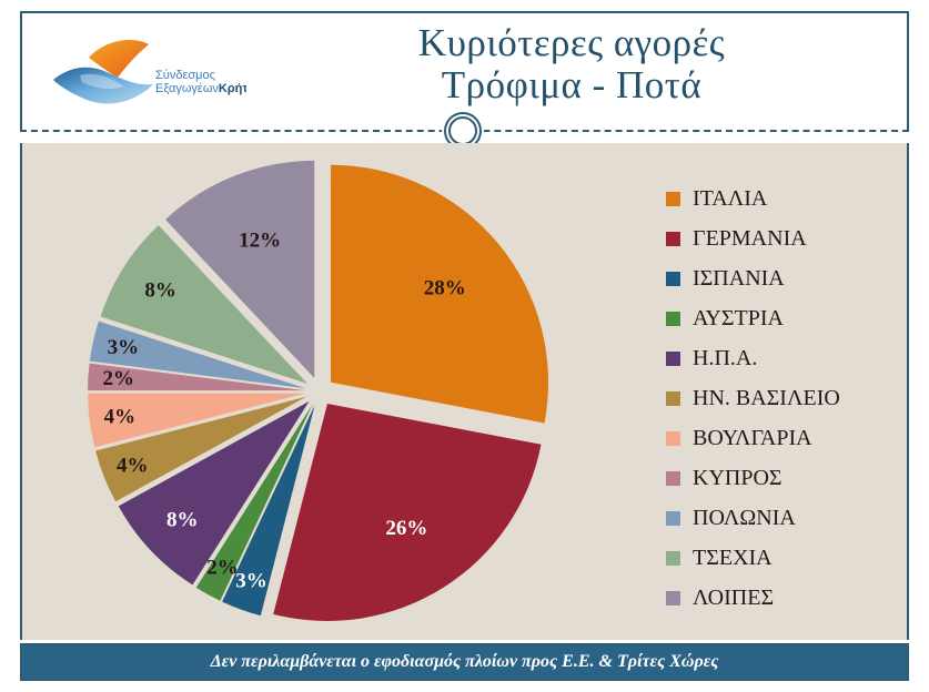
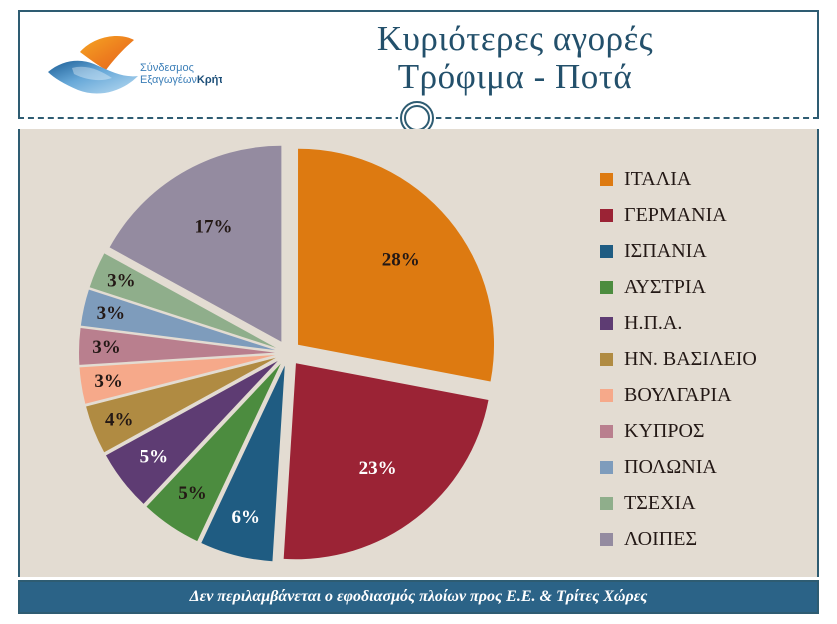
ΓΕΡΜΑΝΙΑ: 26% -> 23%
ΙΣΠΑΝΙΑ: 3% -> 6%
ΑΥΣΤΡΙΑ: 2% -> 5%
Η.Π.Α.: 8% -> 5%
ΒΟΥΛΓΑΡΙΑ: 4% -> 3%
ΚΥΠΡΟΣ: 2% -> 3%
ΤΣΕΧΙΑ: 8% -> 3%
ΛΟΙΠΕΣ: 12% -> 17%
